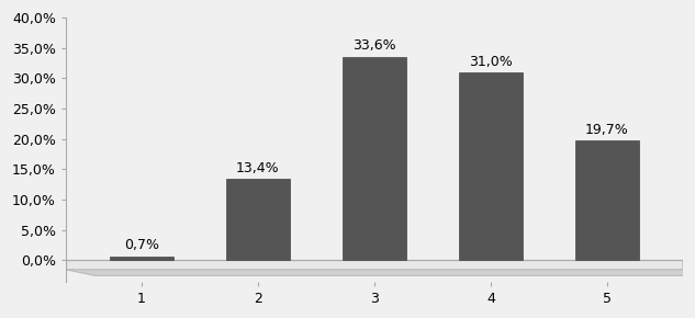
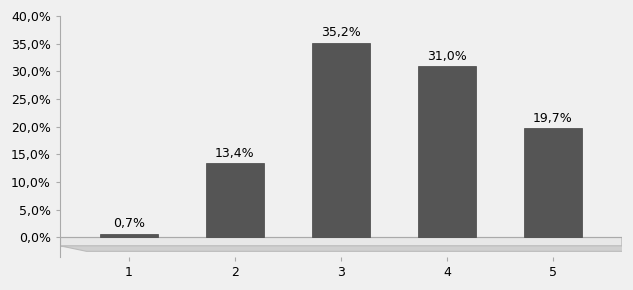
3: 33,6% -> 35,2%
